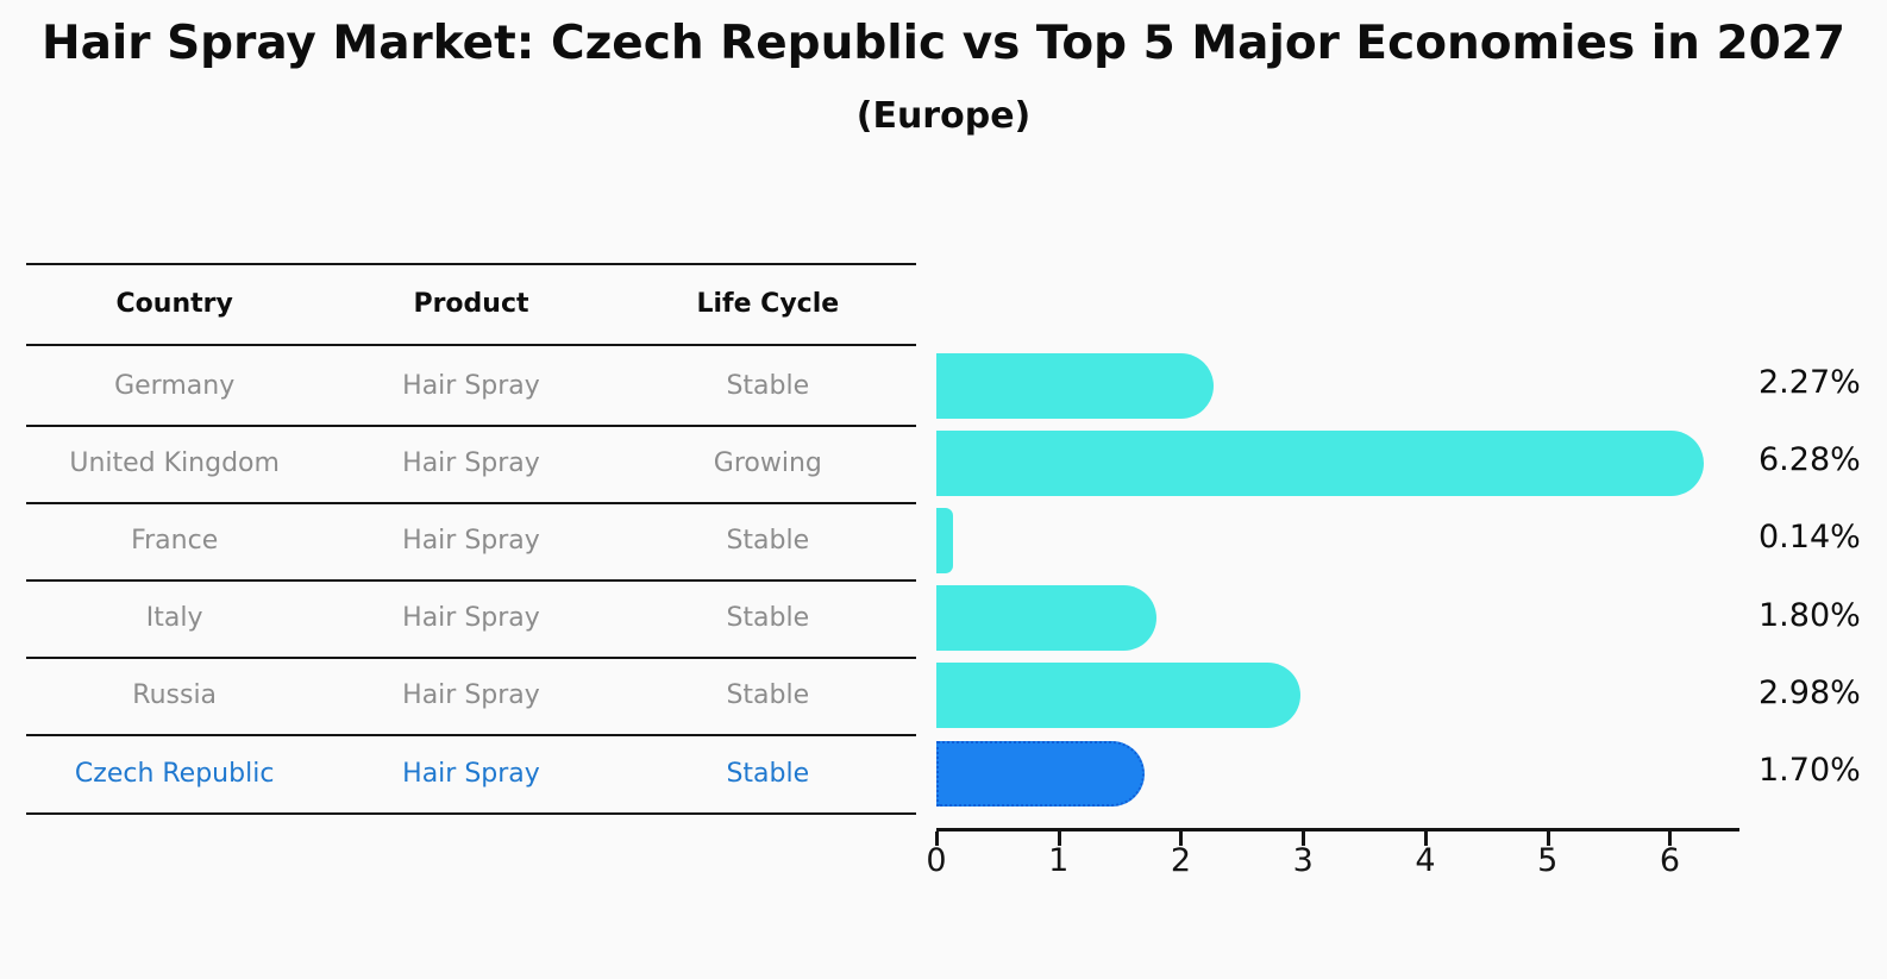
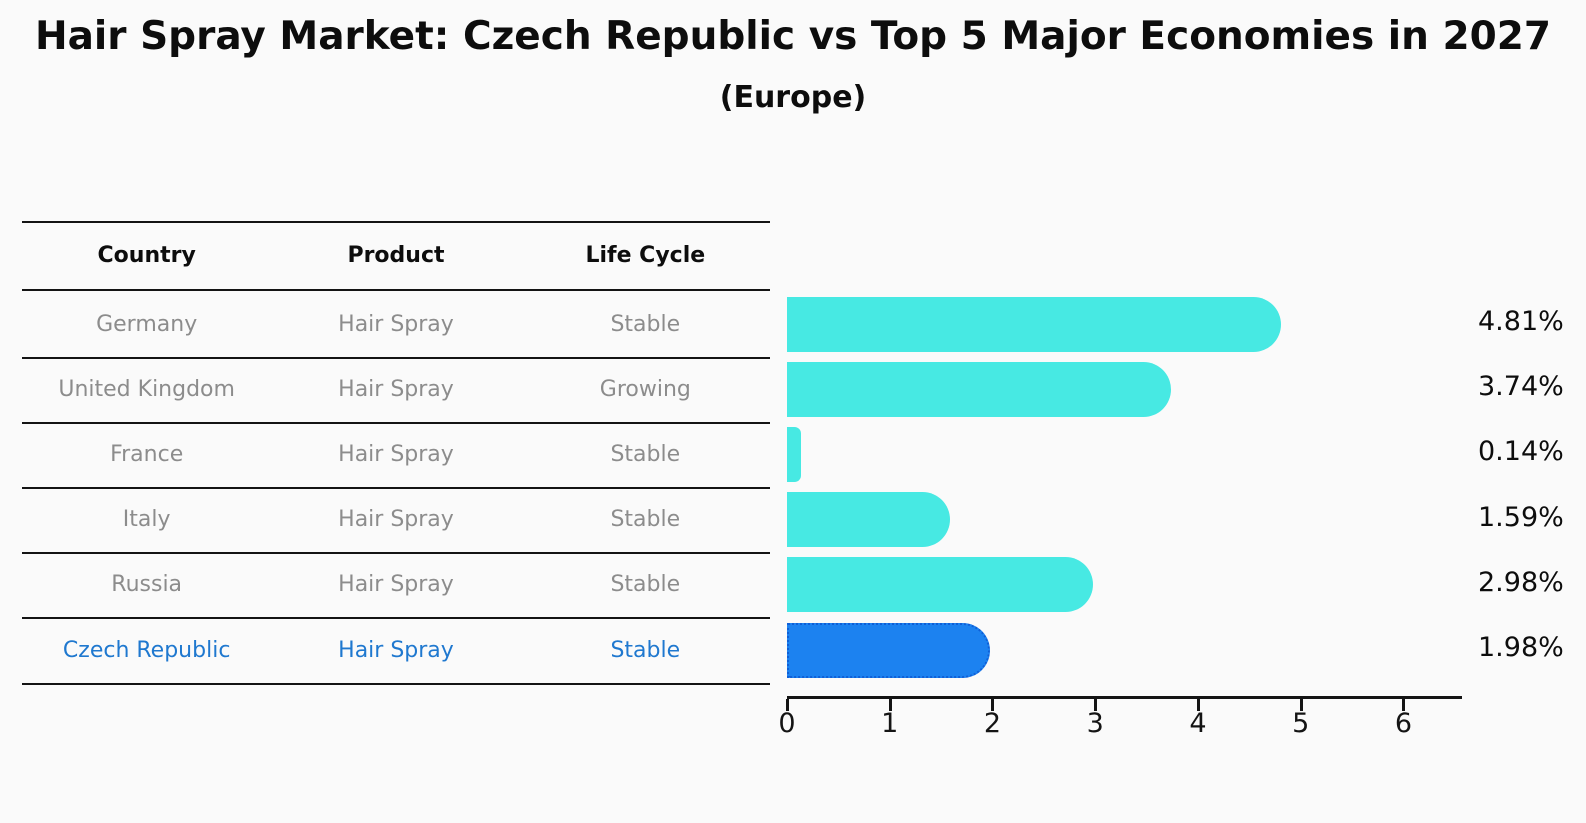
Germany: 2.27% -> 4.81%
United Kingdom: 6.28% -> 3.74%
Italy: 1.80% -> 1.59%
Czech Republic: 1.70% -> 1.98%
